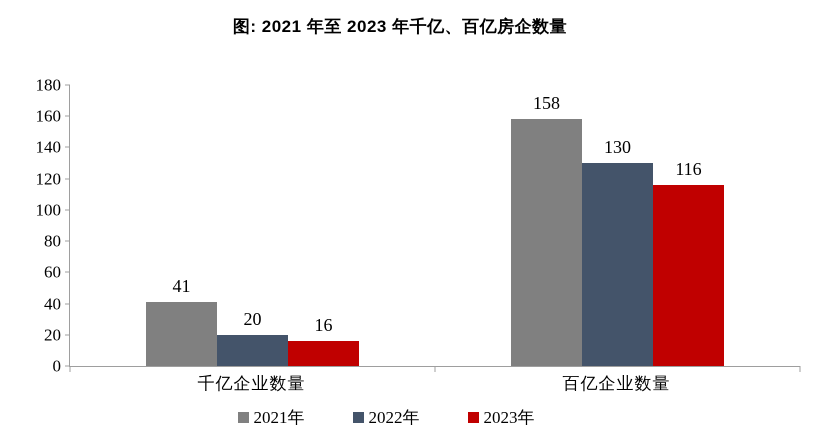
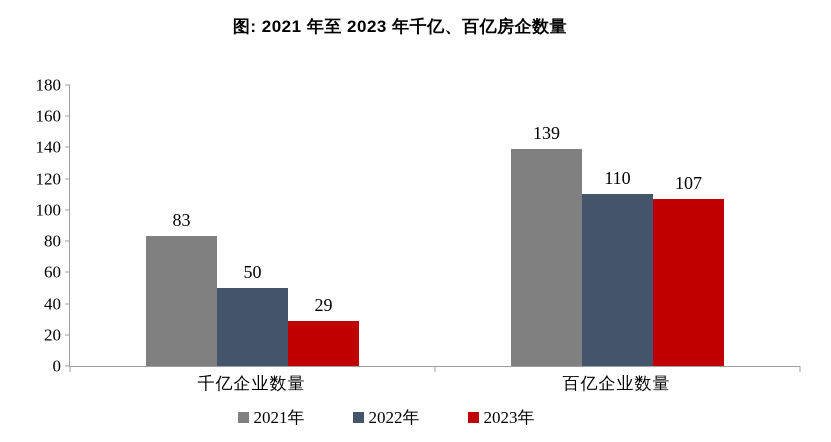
2021年/千亿企业数量: 41 -> 83
2022年/千亿企业数量: 20 -> 50
2023年/千亿企业数量: 16 -> 29
2021年/百亿企业数量: 158 -> 139
2022年/百亿企业数量: 130 -> 110
2023年/百亿企业数量: 116 -> 107
